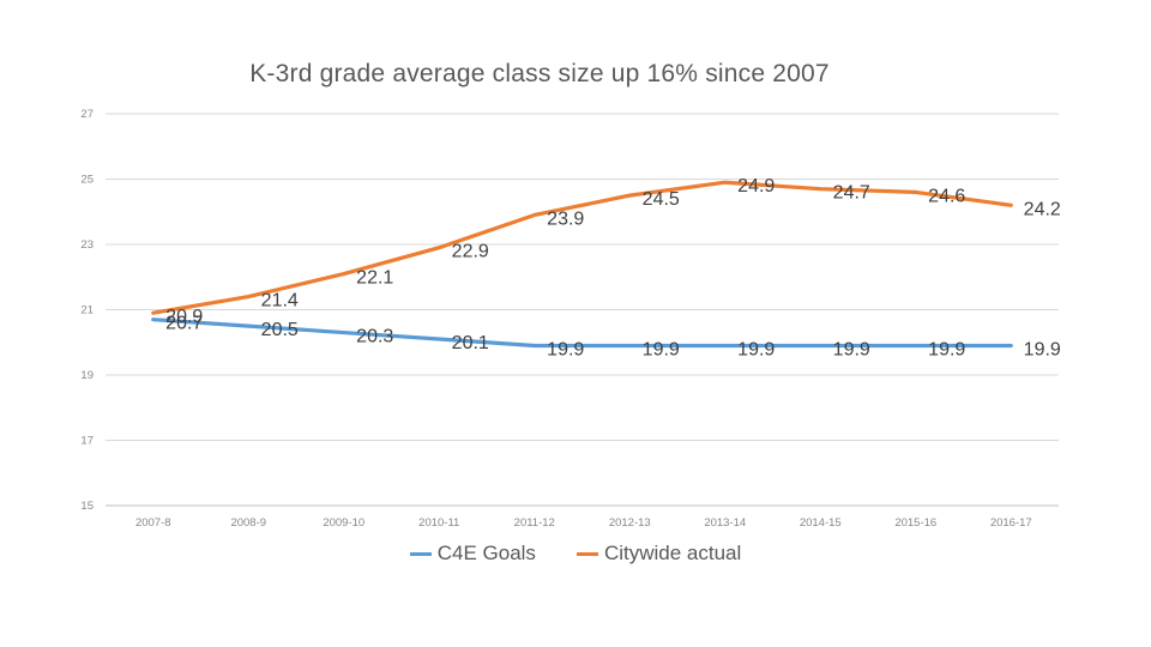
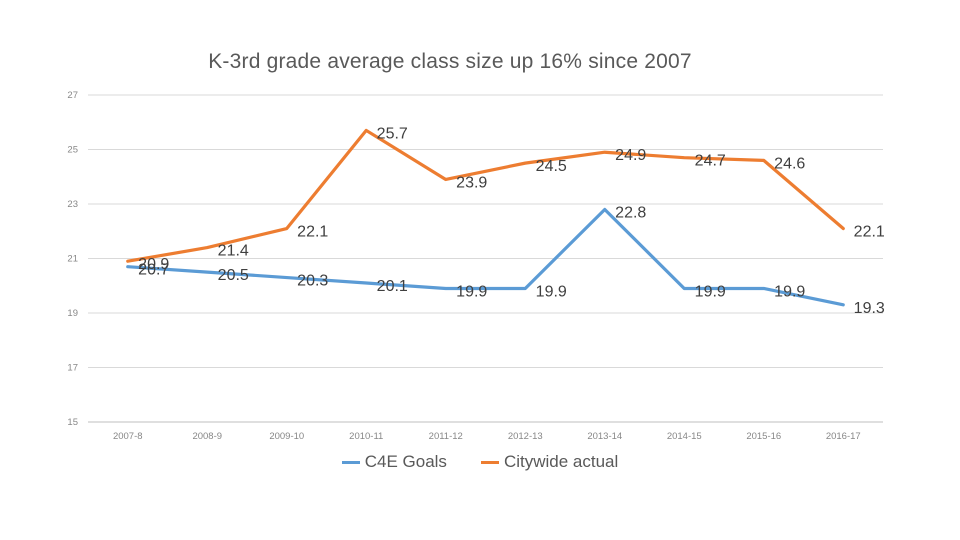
Citywide actual/2010-11: 22.9 -> 25.7
C4E Goals/2013-14: 19.9 -> 22.8
C4E Goals/2016-17: 19.9 -> 19.3
Citywide actual/2016-17: 24.2 -> 22.1
